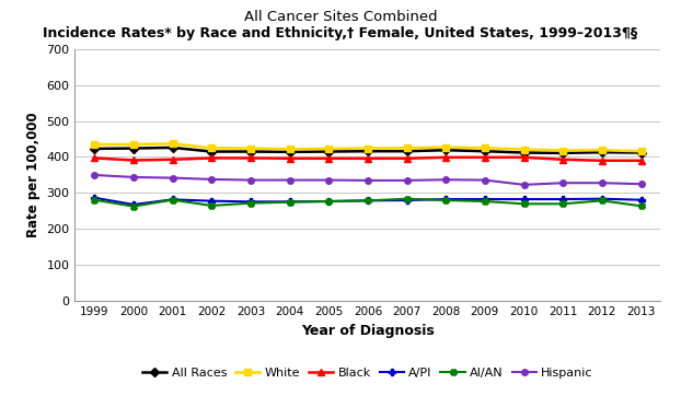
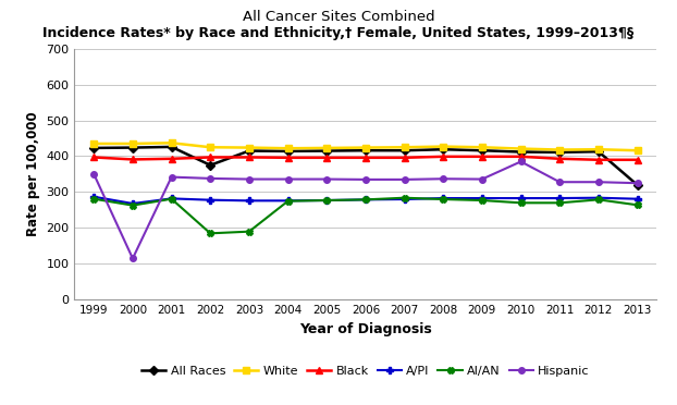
Hispanic/2000: 344 -> 115
All Races/2002: 415 -> 375
AI/AN/2002: 265 -> 185
AI/AN/2003: 272 -> 190
Hispanic/2010: 323 -> 385
All Races/2013: 412 -> 320
